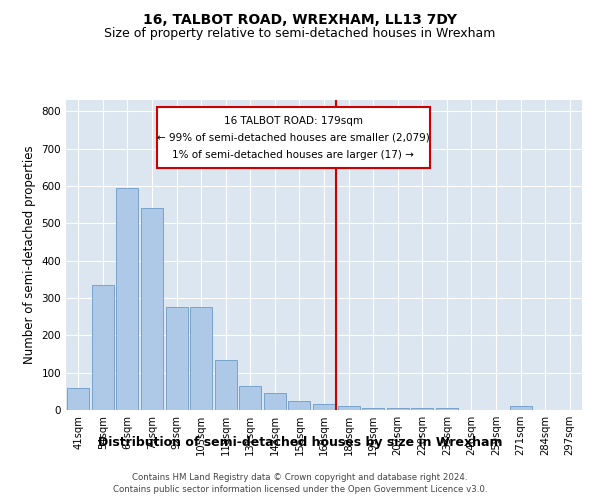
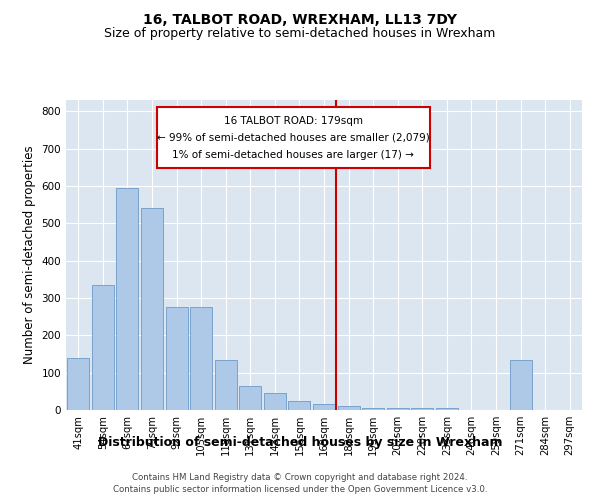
41sqm: 60 -> 140
271sqm: 10 -> 135
